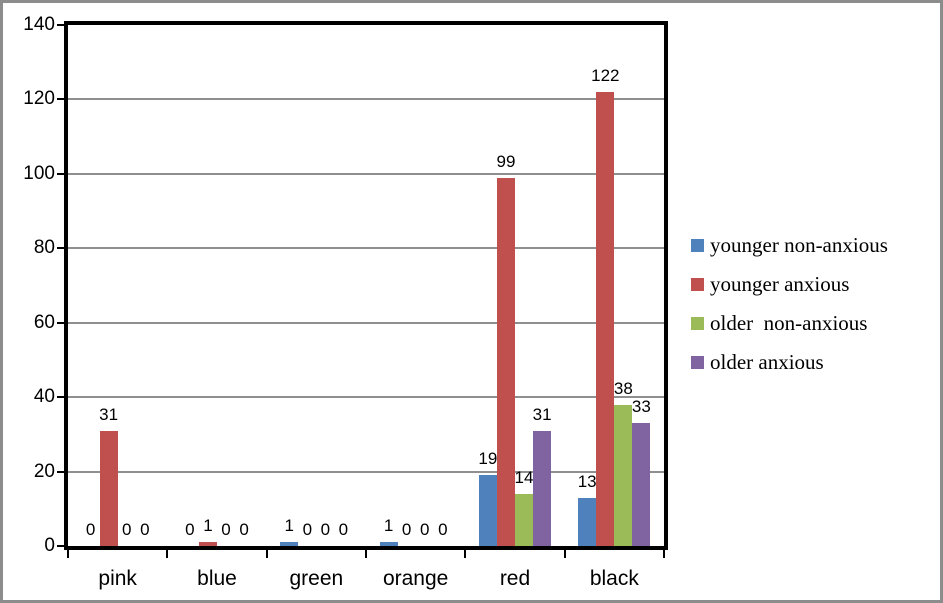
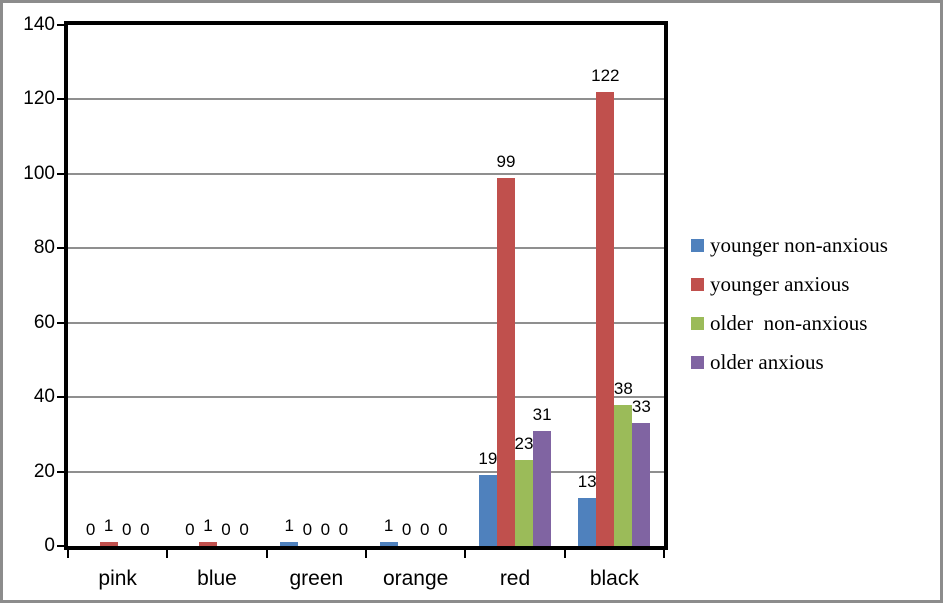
younger anxious/pink: 31 -> 1
older non-anxious/red: 14 -> 23
